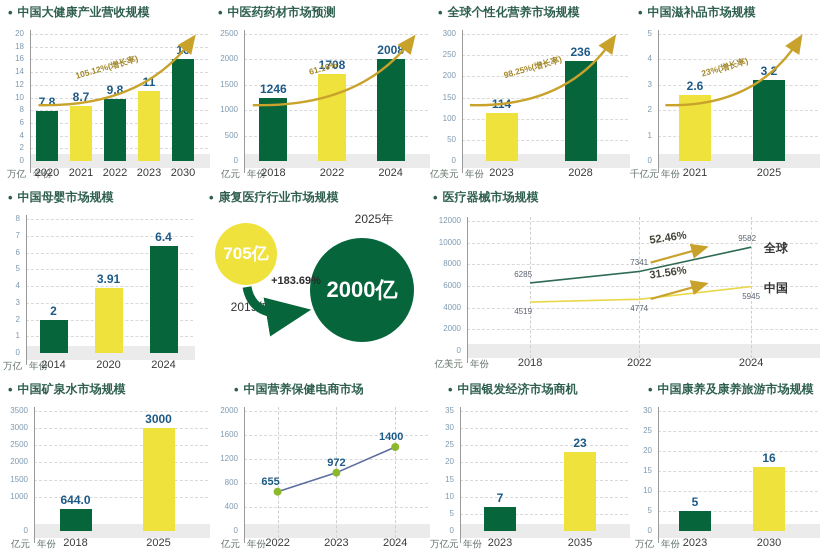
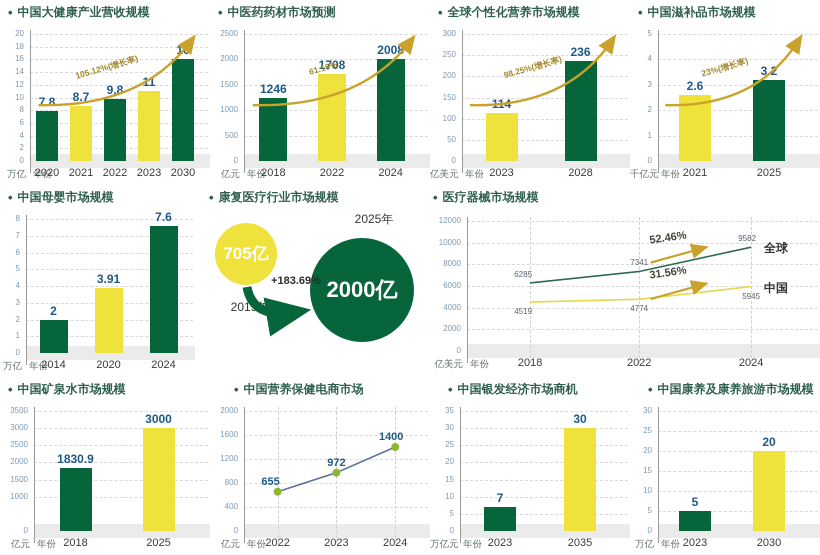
中国母婴市场规模/2024: 6.4 -> 7.6
中国矿泉水市场规模/2018: 644.0 -> 1830.9
中国银发经济市场商机/2035: 23 -> 30
中国康养及康养旅游市场规模/2030: 16 -> 20
